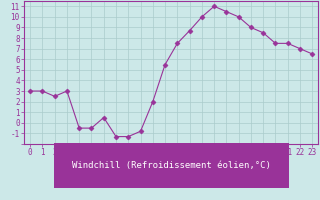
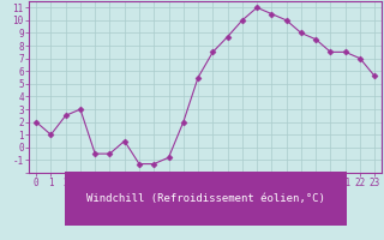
0: 3.0 -> 2.0
1: 3.0 -> 1.0
23: 6.5 -> 5.6
